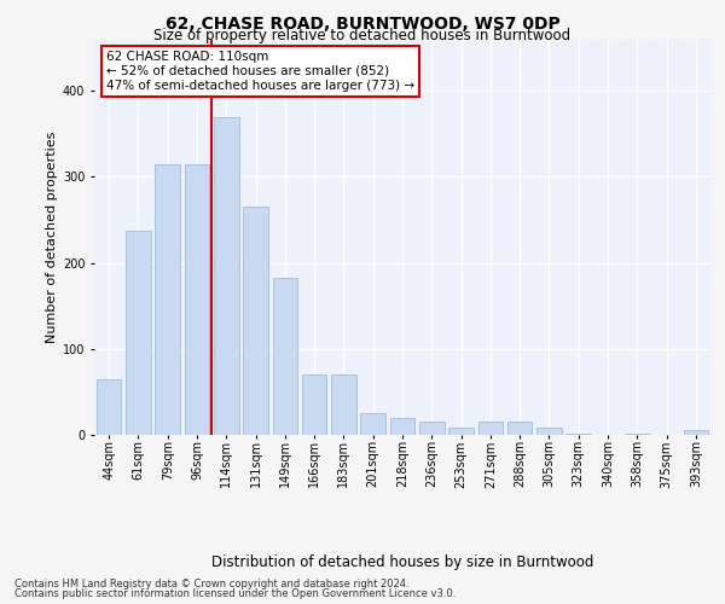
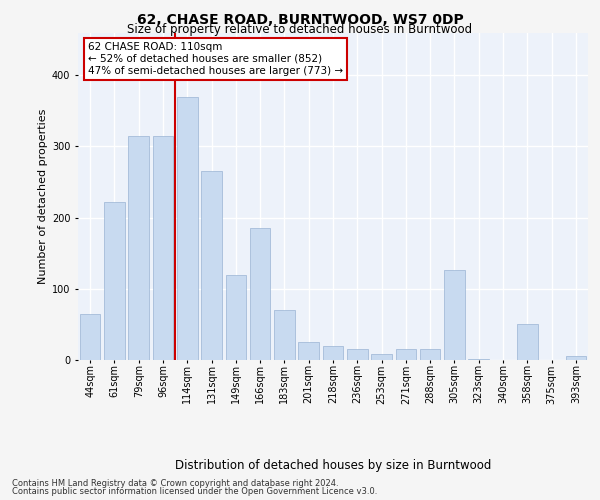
61sqm: 237 -> 222
149sqm: 183 -> 120
166sqm: 70 -> 186
305sqm: 8 -> 126
358sqm: 1 -> 50
